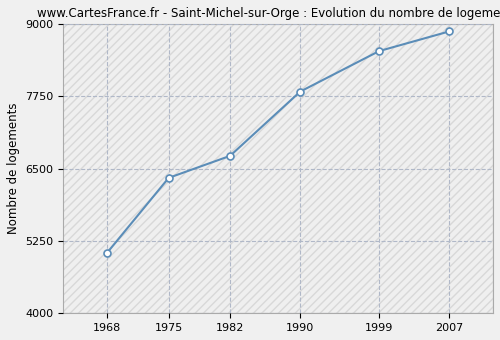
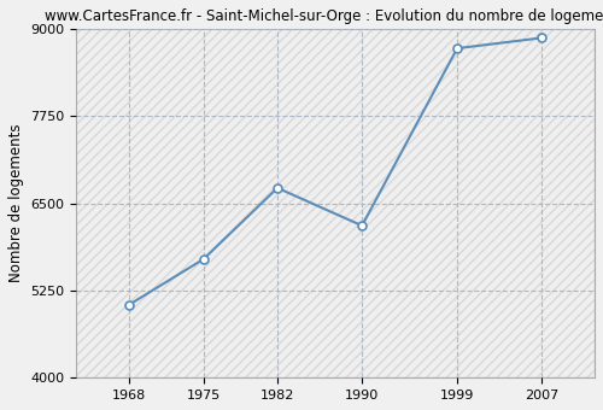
1975: 6340 -> 5700
1990: 7830 -> 6180
1999: 8530 -> 8720
